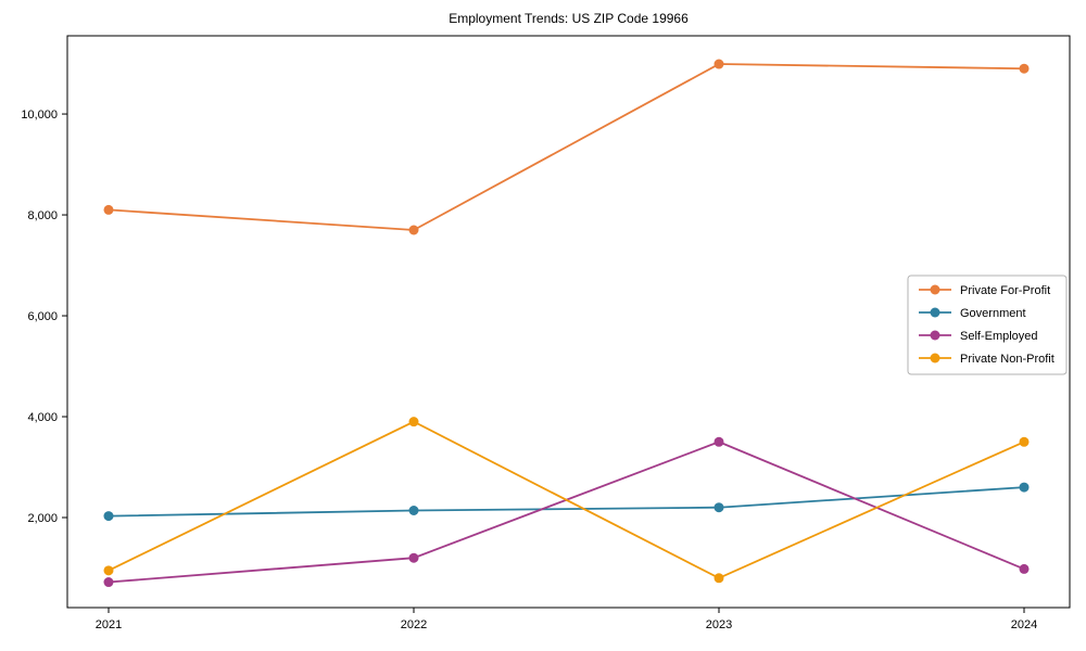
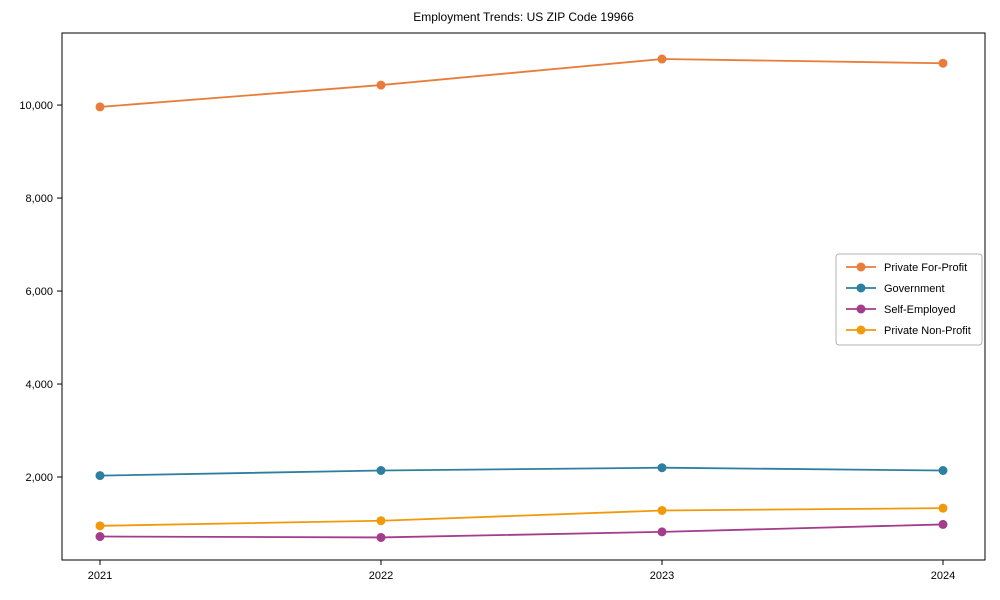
Private For-Profit/2021: 8100 -> 10000
Private For-Profit/2022: 7700 -> 10400
Self-Employed/2022: 1200 -> 700
Private Non-Profit/2022: 3900 -> 1100
Self-Employed/2023: 3500 -> 800
Private Non-Profit/2023: 800 -> 1300
Government/2024: 2600 -> 2100
Private Non-Profit/2024: 3500 -> 1300
